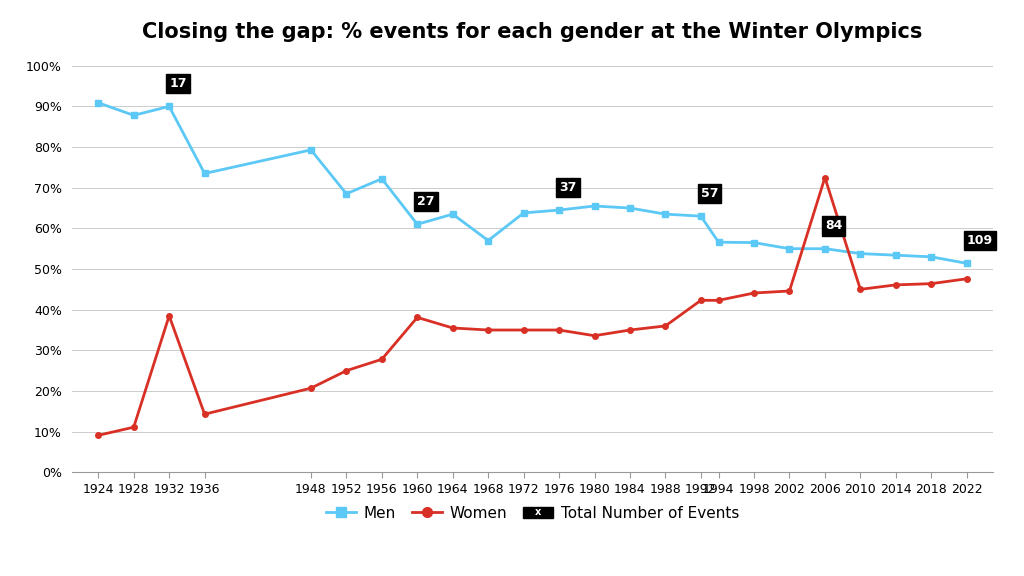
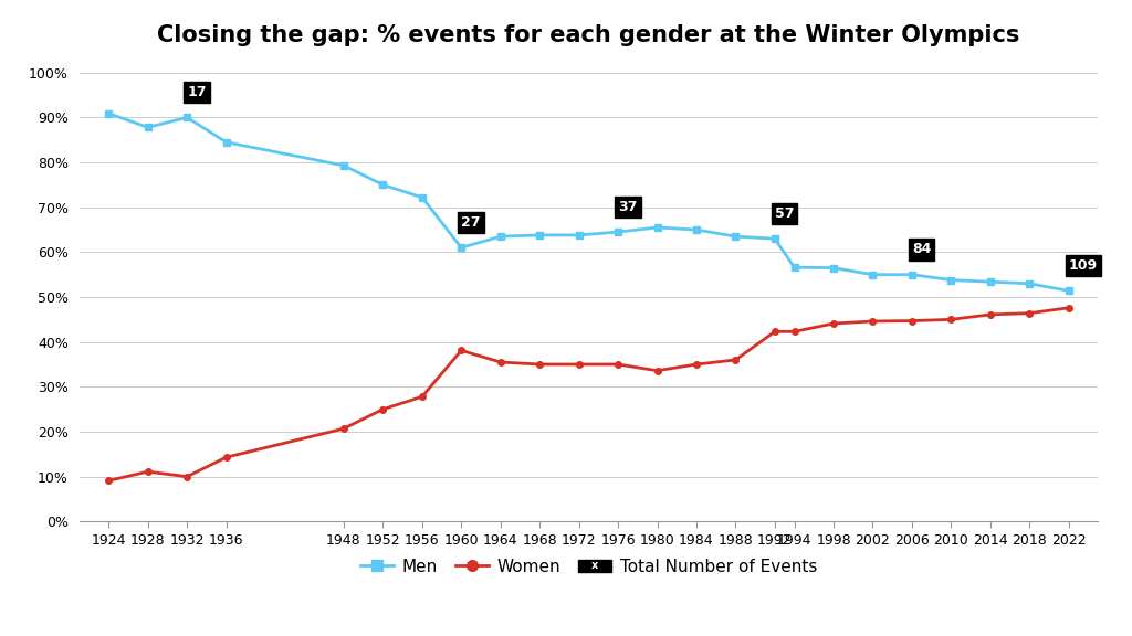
Women/1932: 38.5% -> 10.0%
Men/1936: 73.5% -> 84.5%
Men/1952: 68.5% -> 75.0%
Men/1968: 57.0% -> 63.8%
Women/2006: 72.5% -> 44.7%
